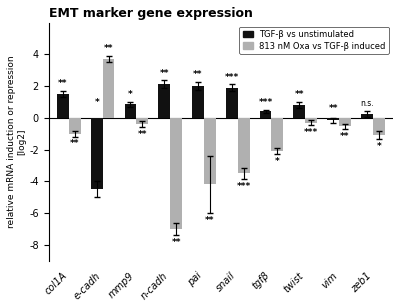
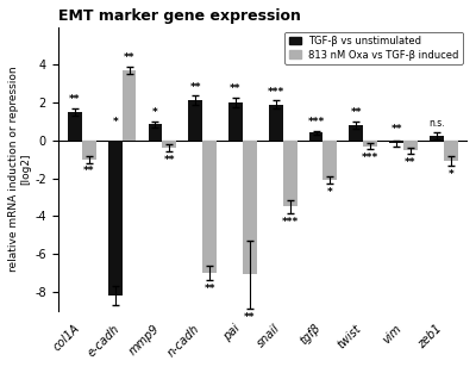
TGF-β vs unstimulated/e-cadh: -4.5 -> -8.2
813 nM Oxa vs TGF-β induced/pai: -4.2 -> -7.1
